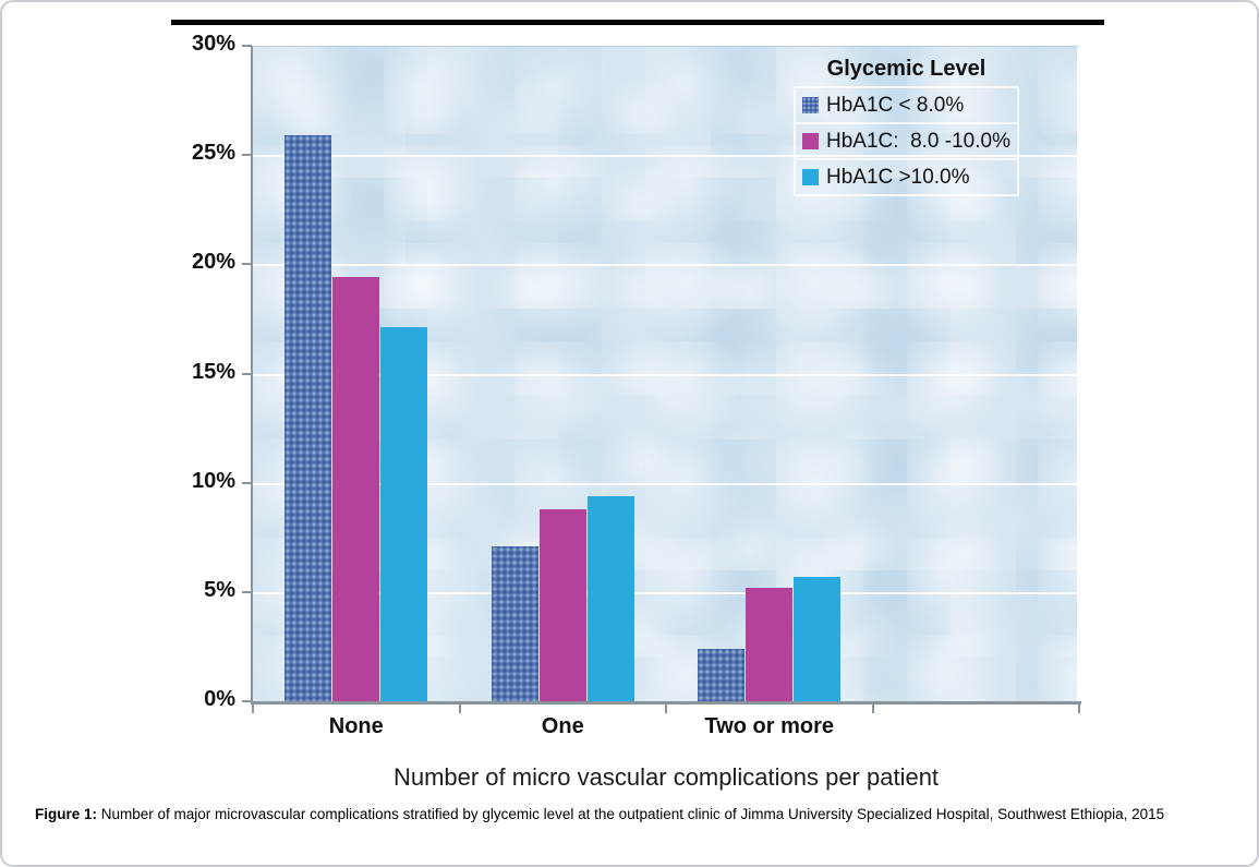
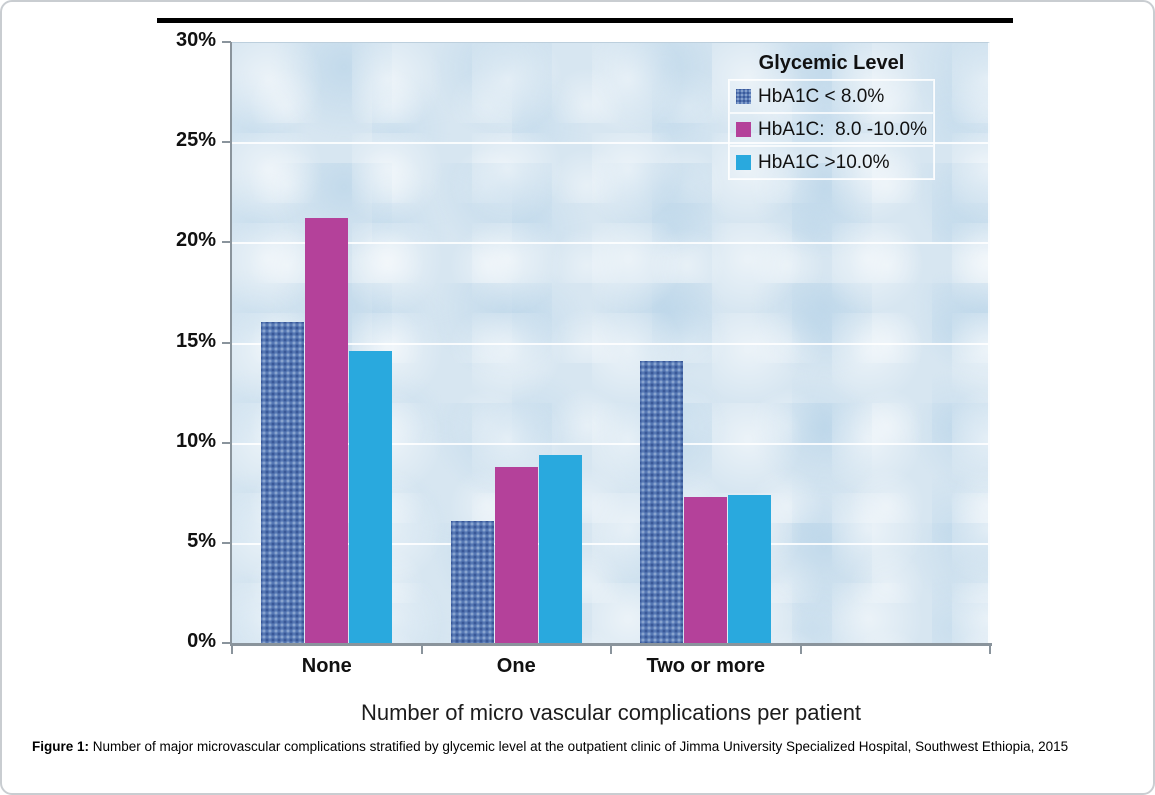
HbA1C < 8.0%/None: 25.9% -> 16.0%
HbA1C: 8.0 -10.0%/None: 19.4% -> 21.2%
HbA1C >10.0%/None: 17.1% -> 14.6%
HbA1C < 8.0%/One: 7.1% -> 6.1%
HbA1C < 8.0%/Two or more: 2.4% -> 14.1%
HbA1C: 8.0 -10.0%/Two or more: 5.2% -> 7.3%
HbA1C >10.0%/Two or more: 5.7% -> 7.4%
